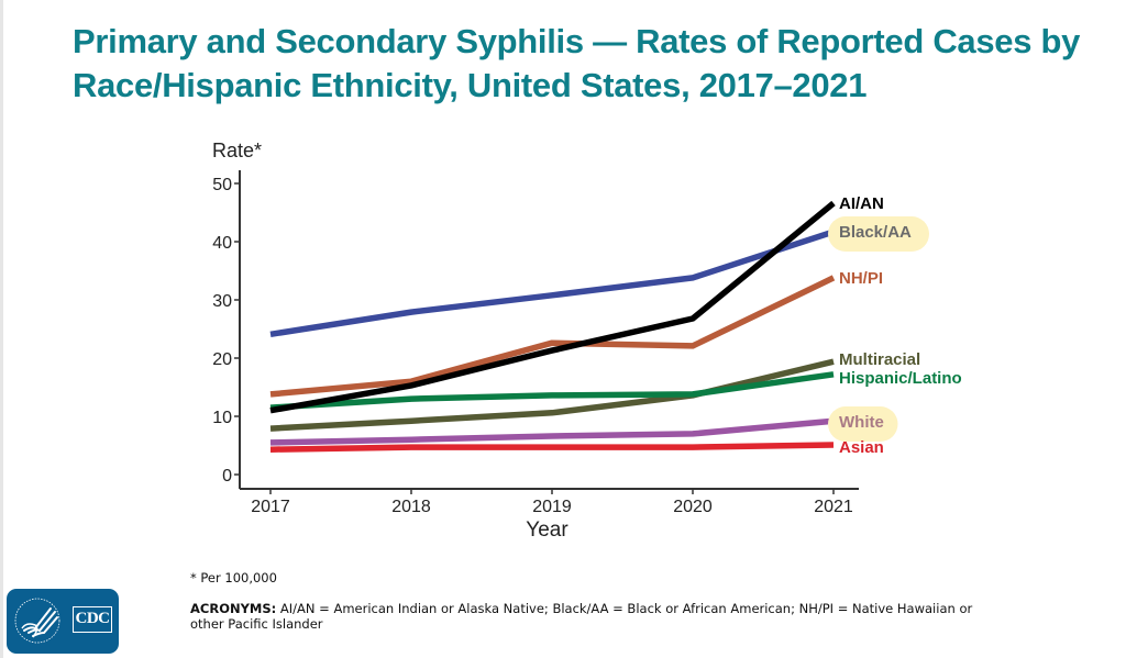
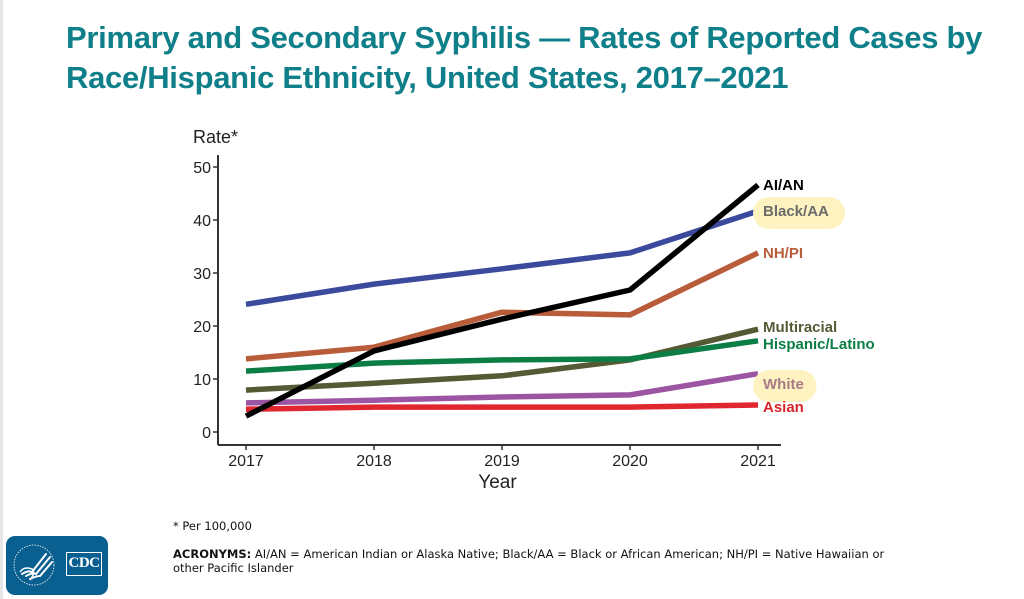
AI/AN/2017: 11 -> 3
White/2021: 9 -> 11
